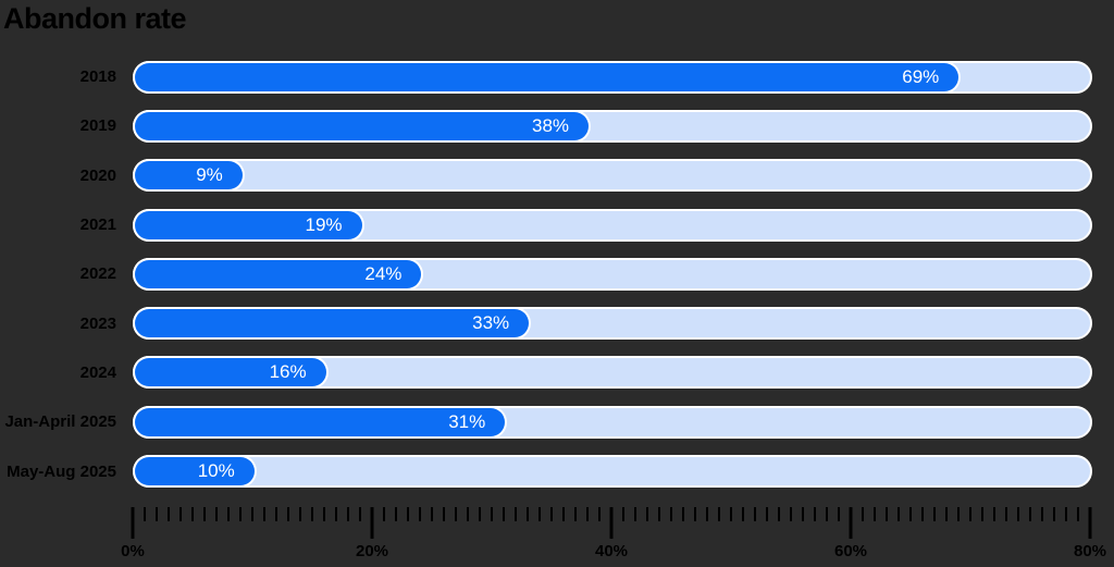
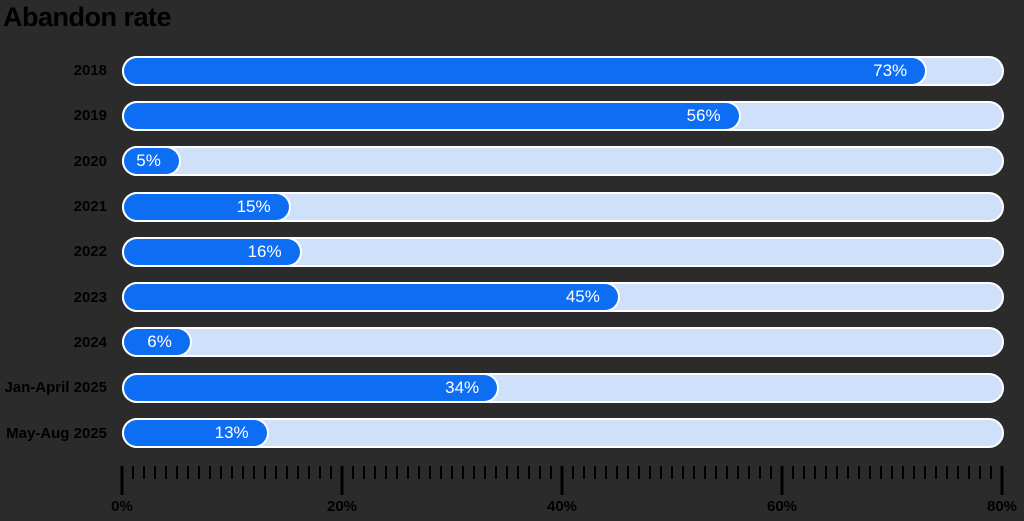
2018: 69% -> 73%
2019: 38% -> 56%
2020: 9% -> 5%
2021: 19% -> 15%
2022: 24% -> 16%
2023: 33% -> 45%
2024: 16% -> 6%
Jan-April 2025: 31% -> 34%
May-Aug 2025: 10% -> 13%
